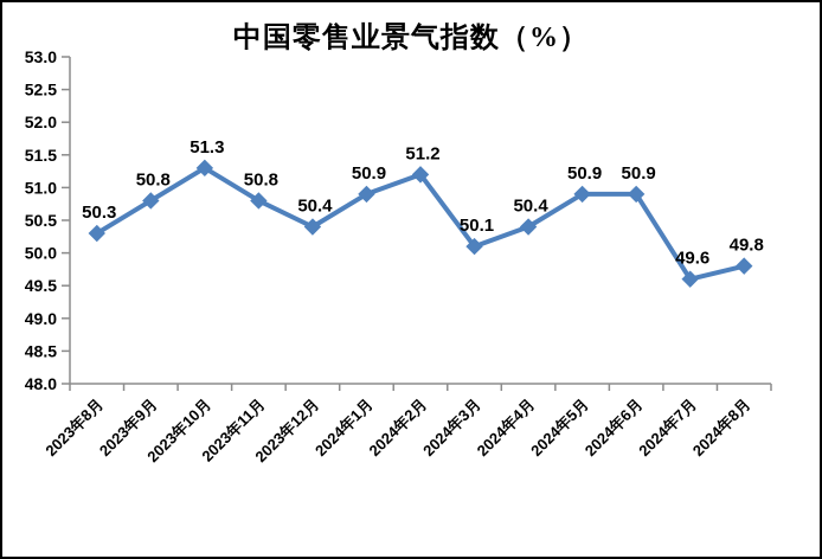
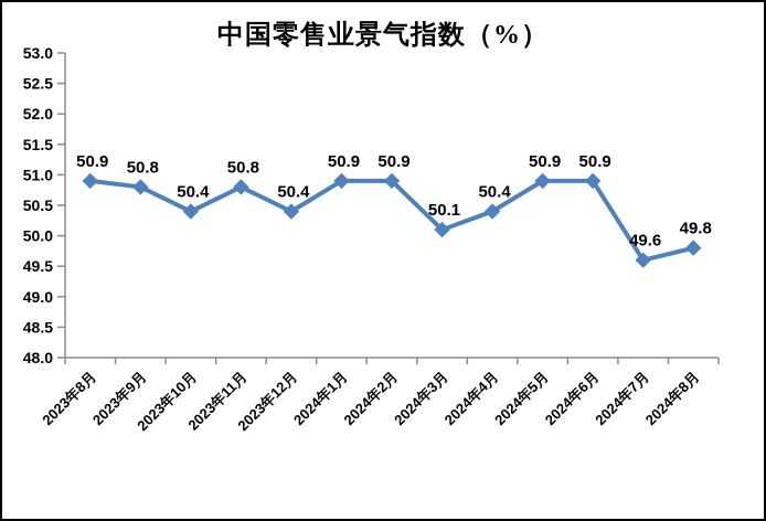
2023年8月: 50.3 -> 50.9
2023年10月: 51.3 -> 50.4
2024年2月: 51.2 -> 50.9
